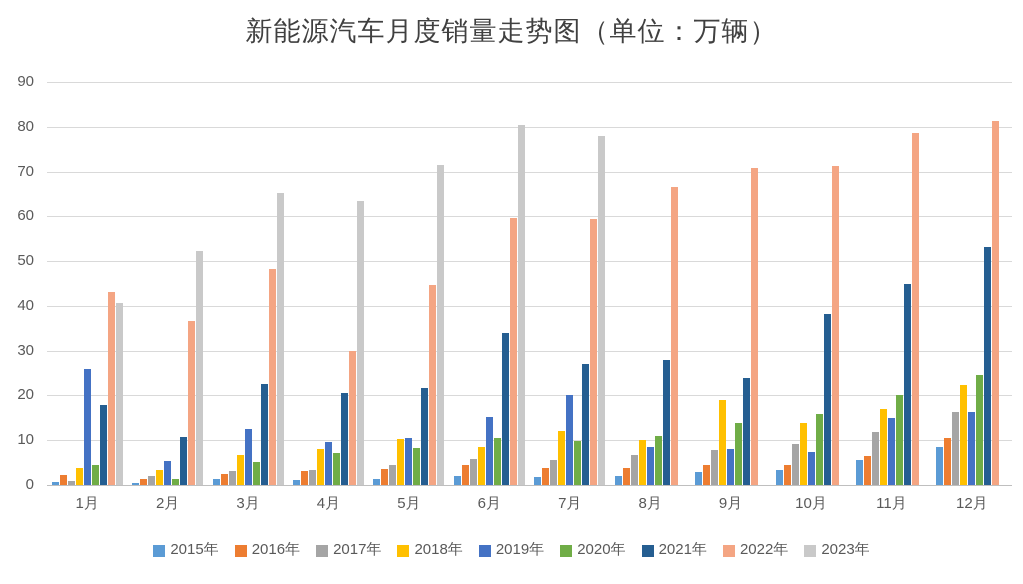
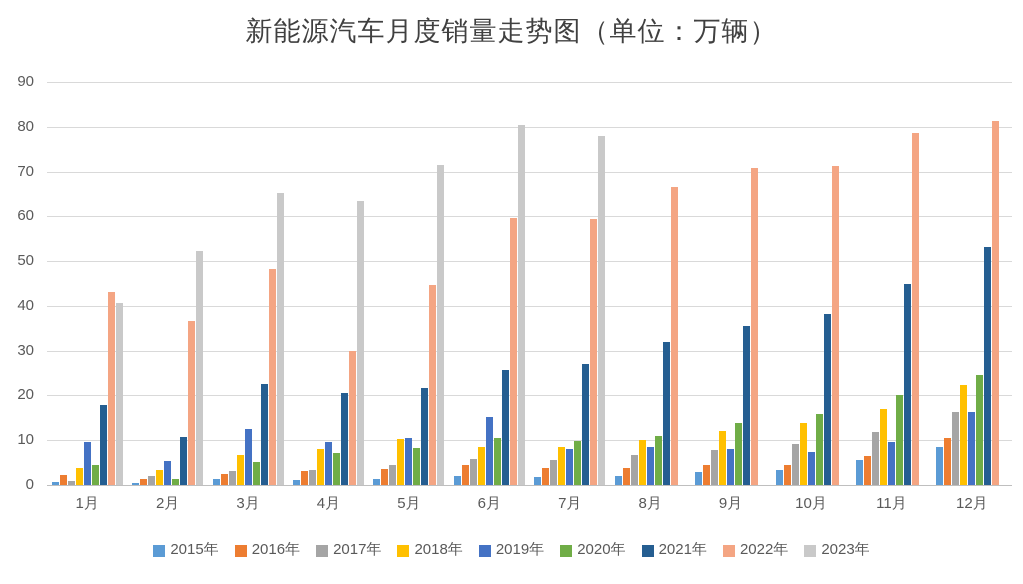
2019年/1月: 26 -> 10
2021年/6月: 34 -> 26
2018年/7月: 12 -> 8
2019年/7月: 20 -> 8
2021年/8月: 28 -> 32
2018年/9月: 19 -> 12
2021年/9月: 24 -> 36
2019年/11月: 15 -> 10
